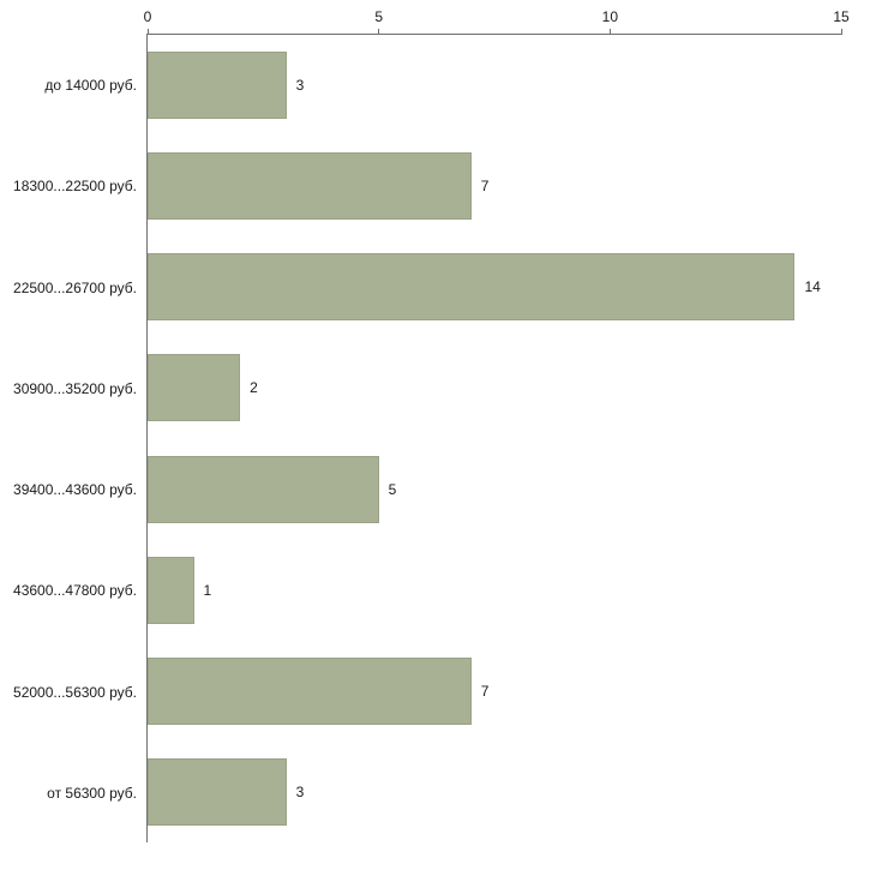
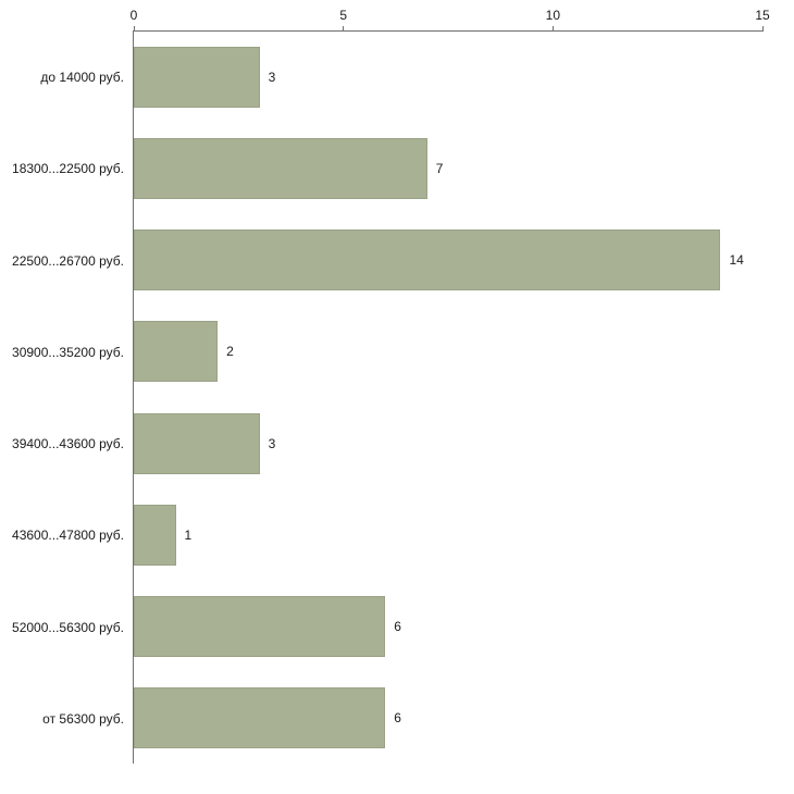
39400...43600 руб.: 5 -> 3
52000...56300 руб.: 7 -> 6
от 56300 руб.: 3 -> 6
